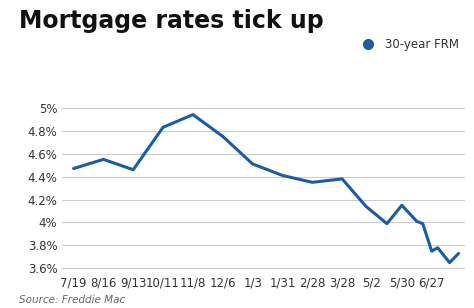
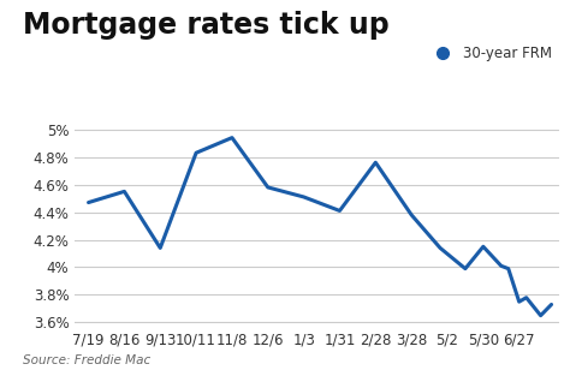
9/13: 4.46% -> 4.14%
12/6: 4.75% -> 4.58%
2/28: 4.35% -> 4.76%
